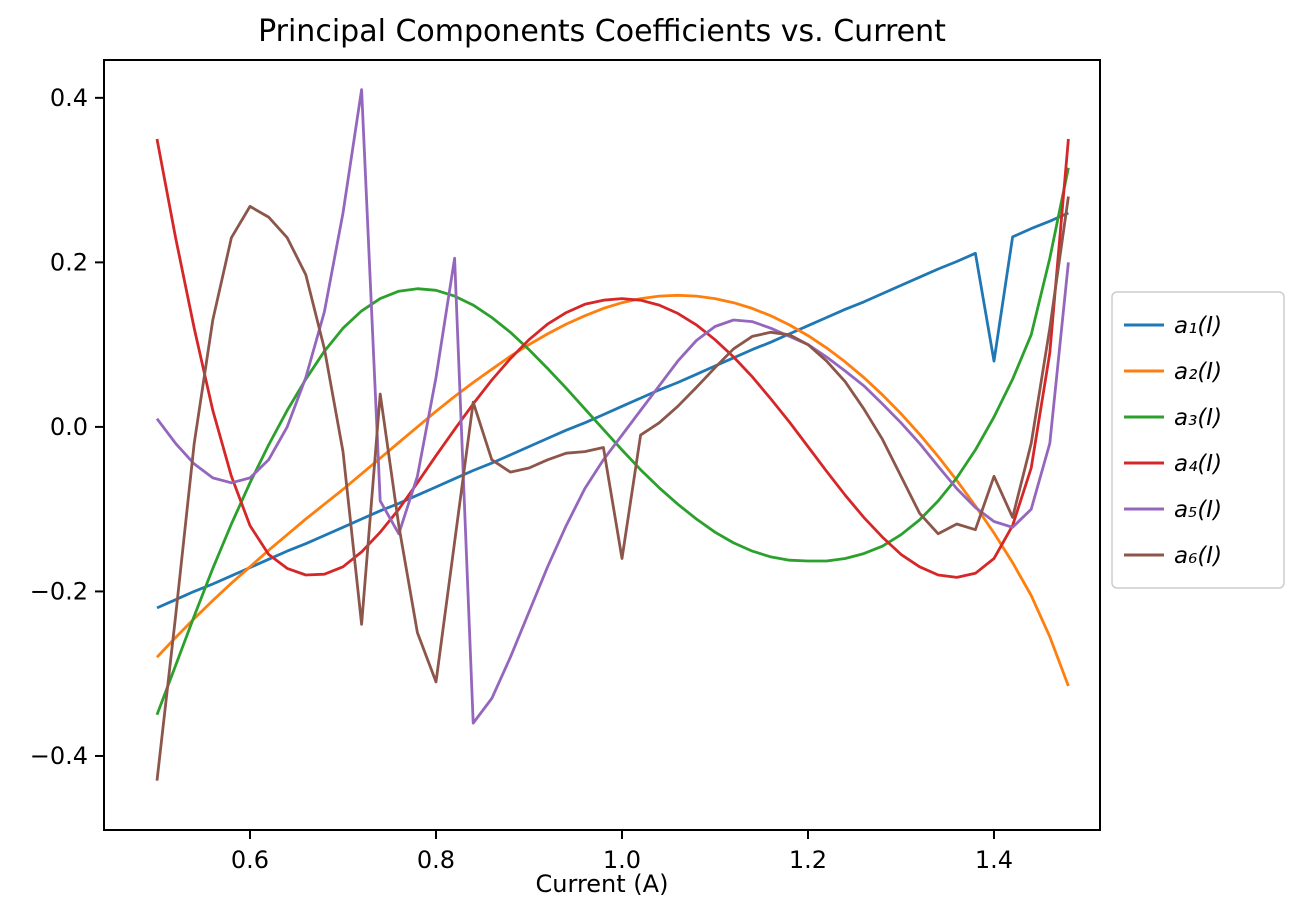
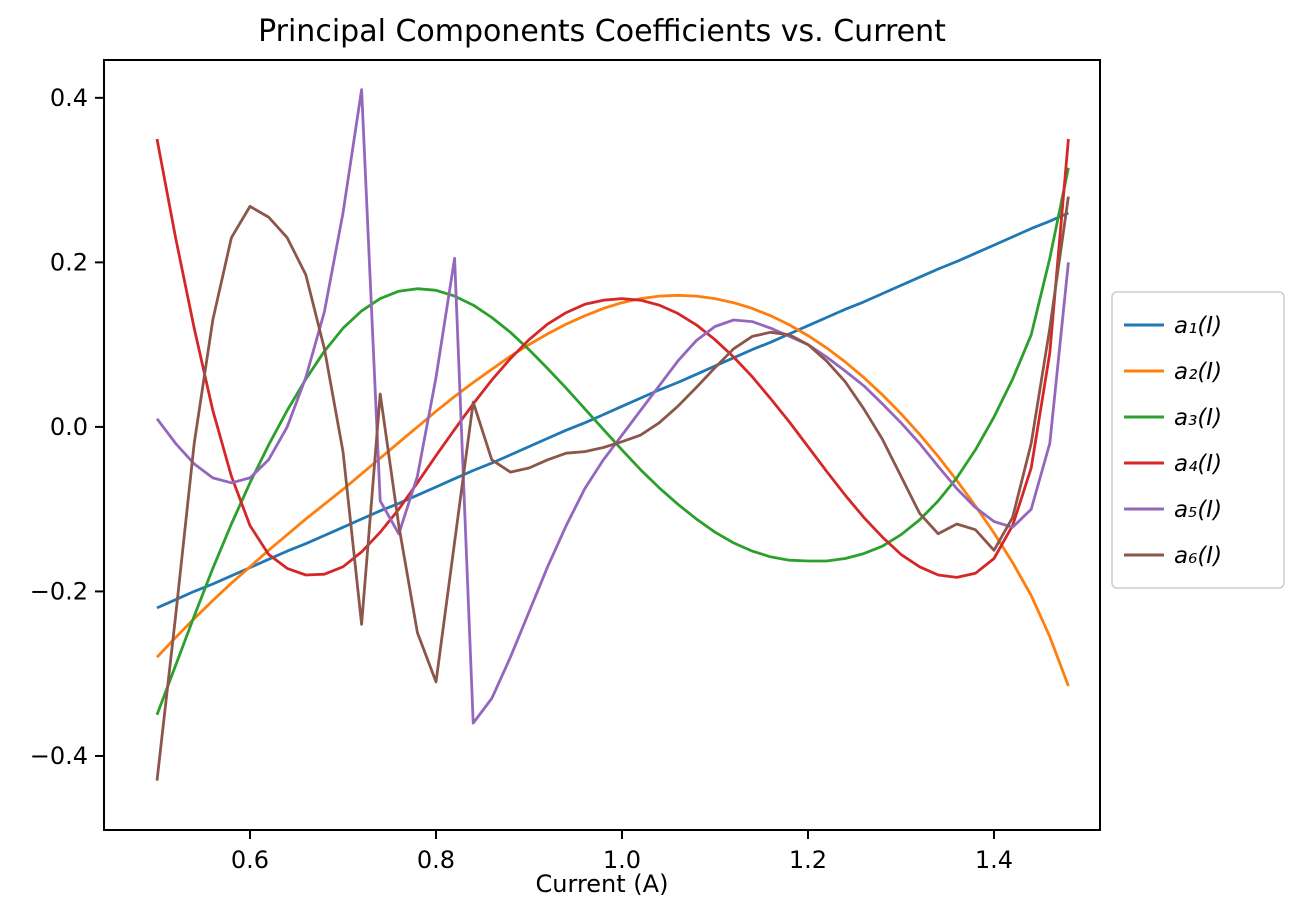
a₆(I)/1.0: -0.16 -> -0.02
a₁(I)/1.4: 0.08 -> 0.22
a₆(I)/1.4: -0.06 -> -0.15
